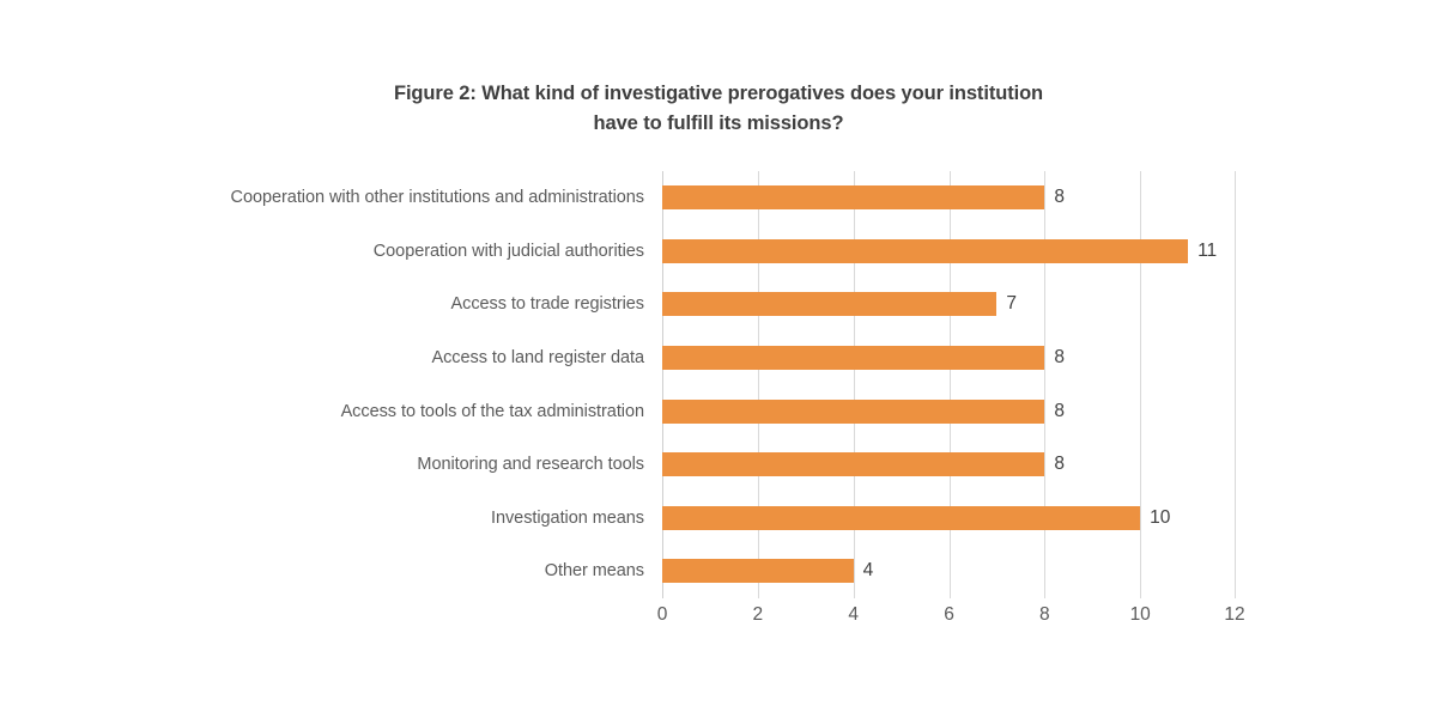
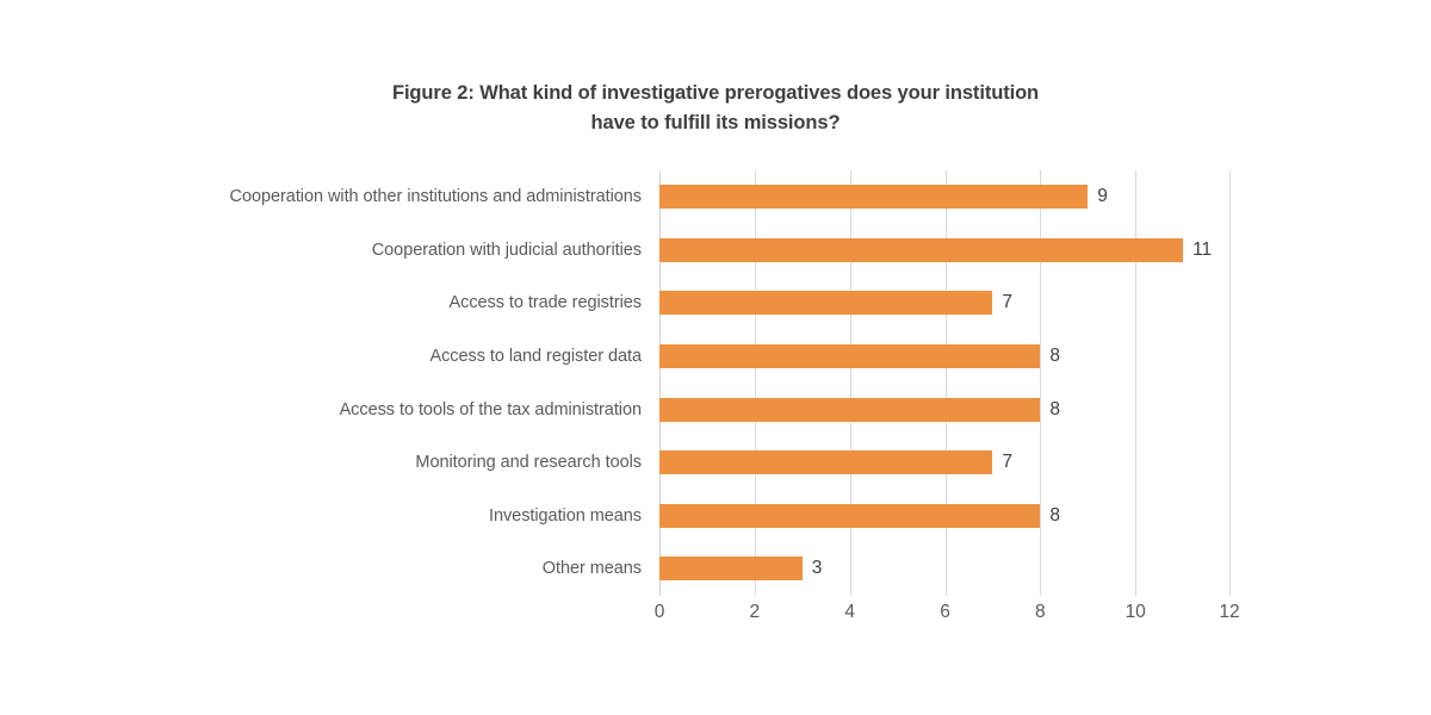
Cooperation with other institutions and administrations: 8 -> 9
Monitoring and research tools: 8 -> 7
Investigation means: 10 -> 8
Other means: 4 -> 3
